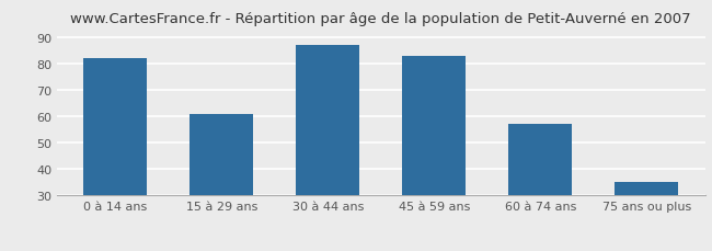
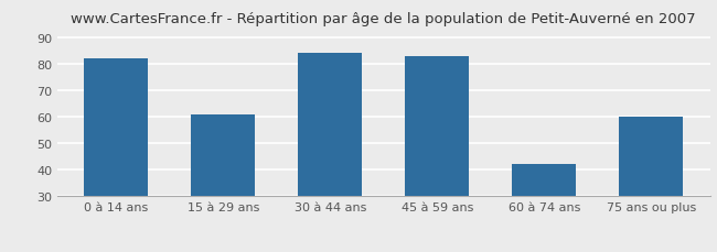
30 à 44 ans: 87 -> 84
60 à 74 ans: 57 -> 42
75 ans ou plus: 35 -> 60
